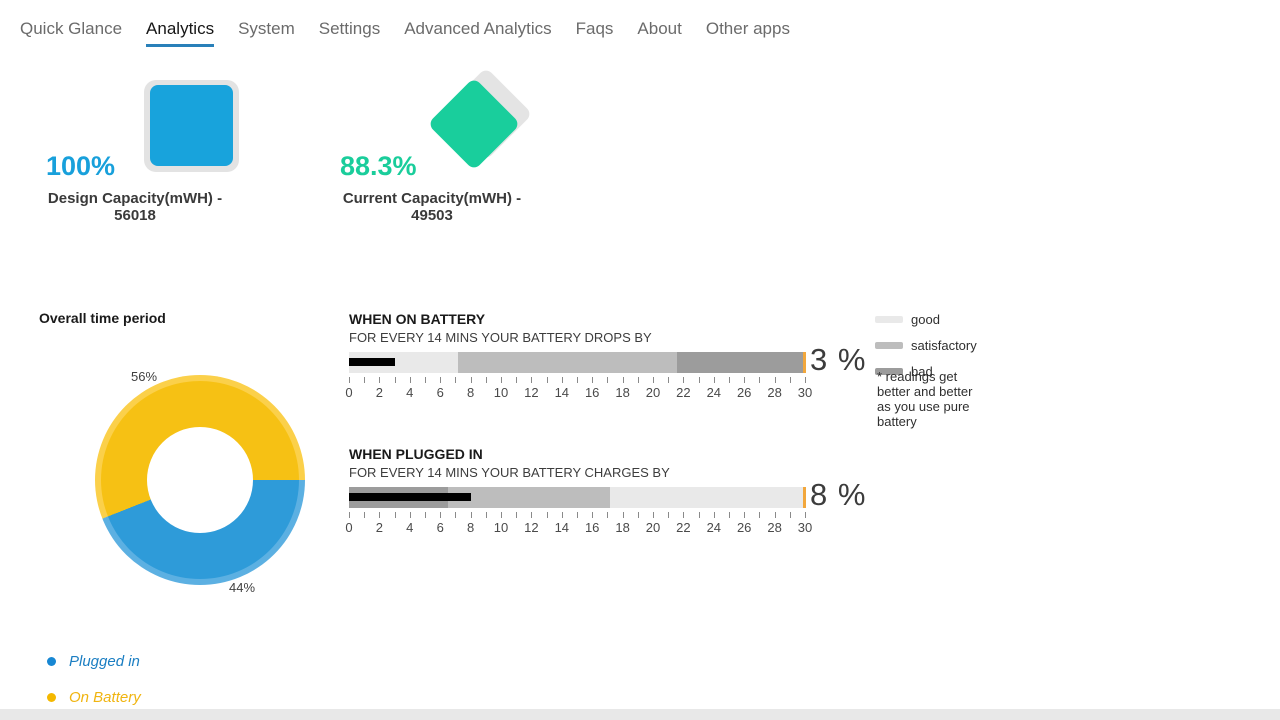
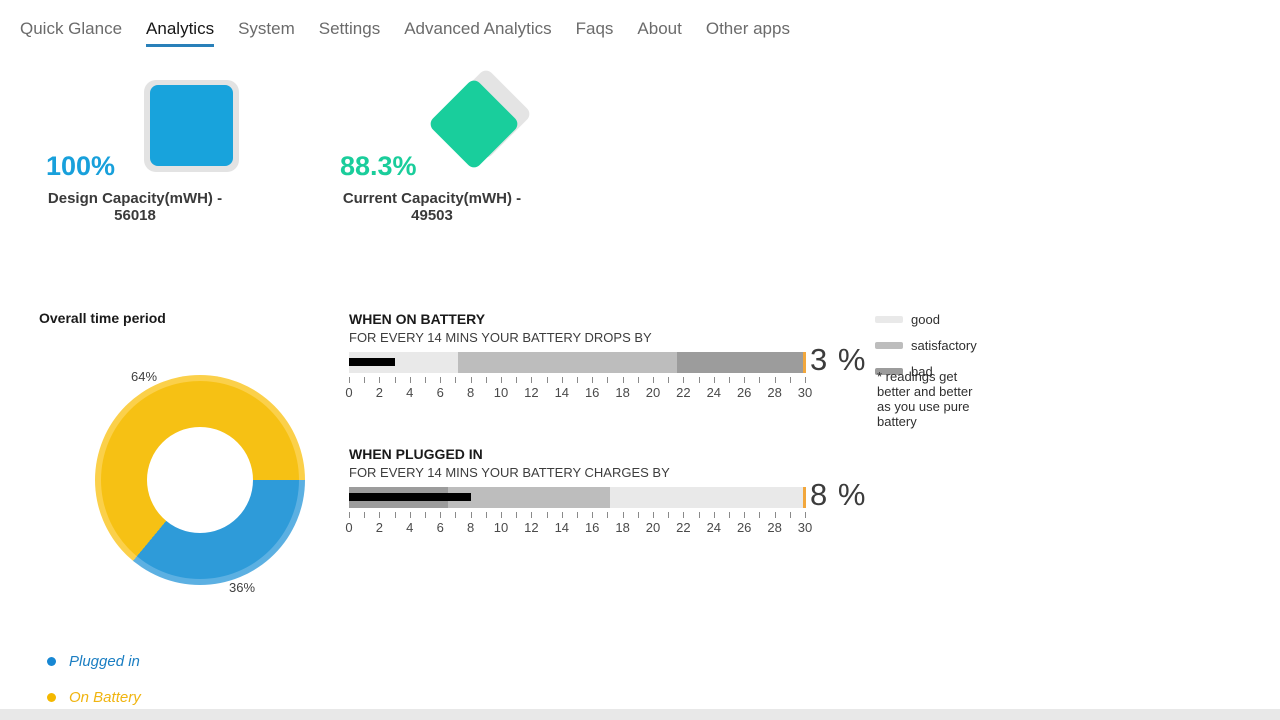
Overall time period/Plugged in: 44% -> 36%
Overall time period/On Battery: 56% -> 64%
